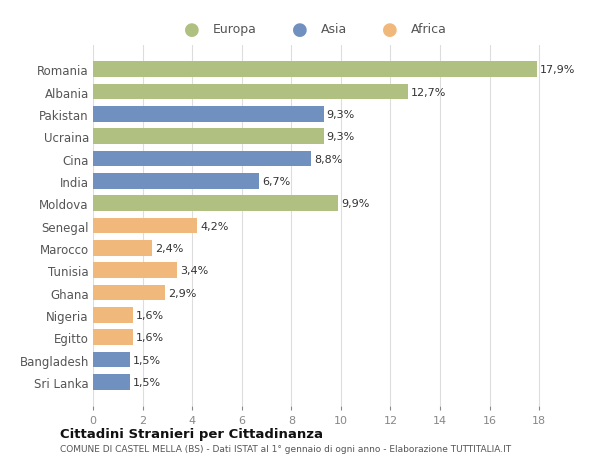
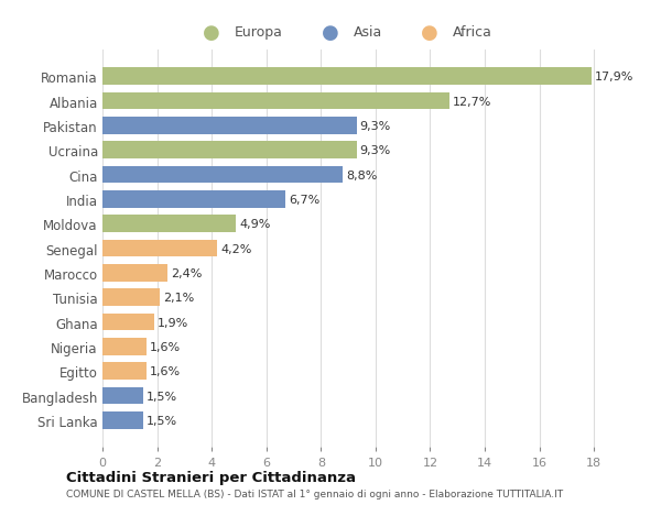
Moldova: 9,9% -> 4,9%
Tunisia: 3,4% -> 2,1%
Ghana: 2,9% -> 1,9%
